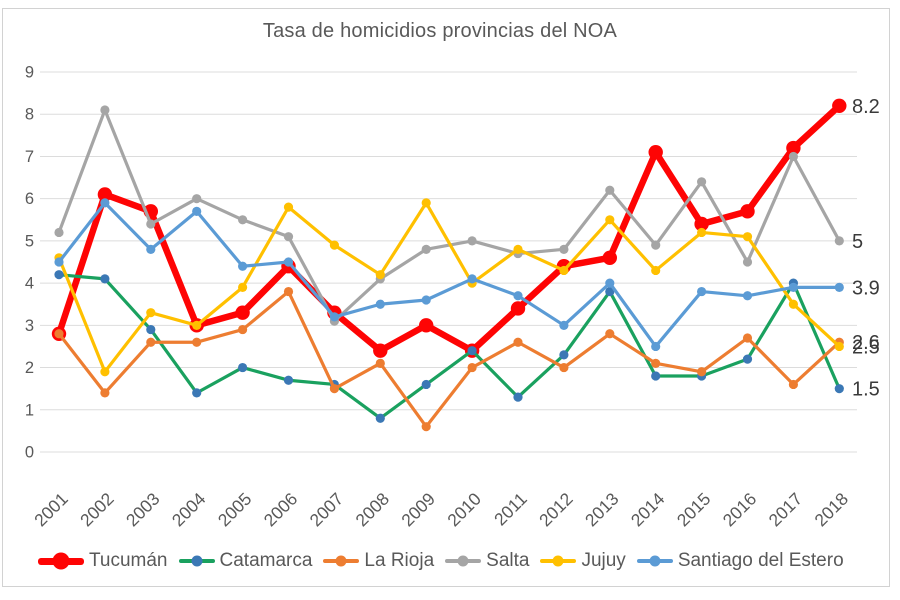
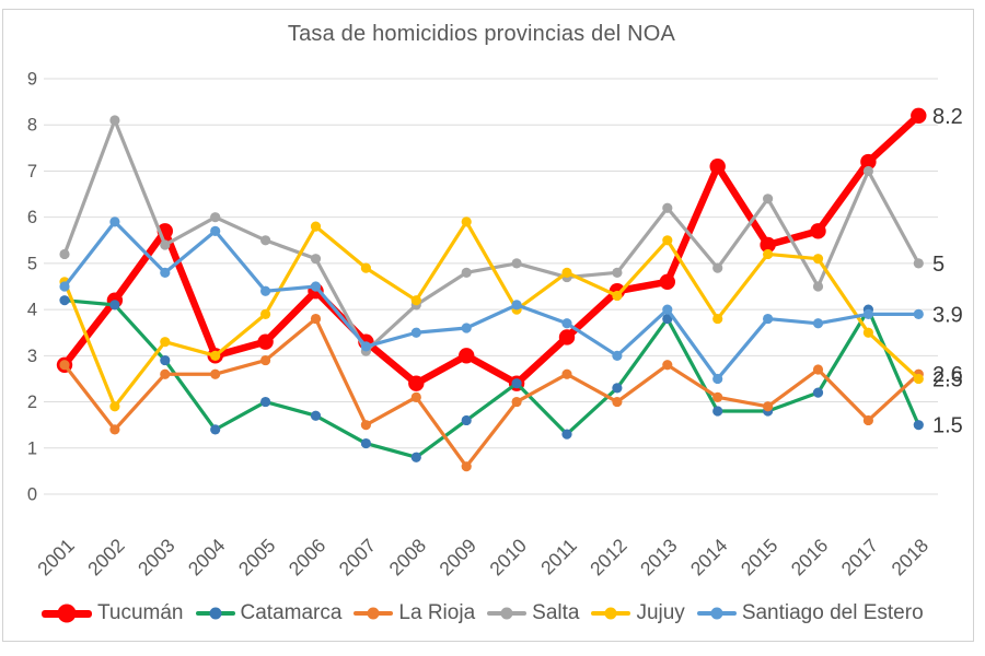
Tucumán/2002: 6.1 -> 4.2
Catamarca/2007: 1.6 -> 1.1
Jujuy/2014: 4.3 -> 3.8
